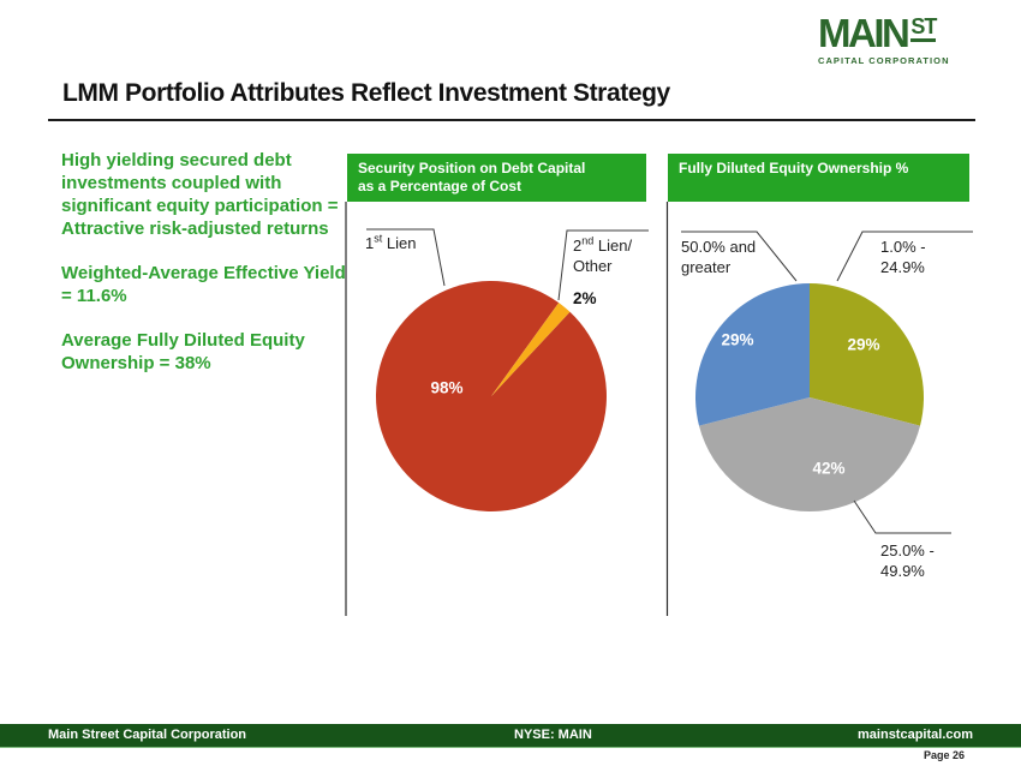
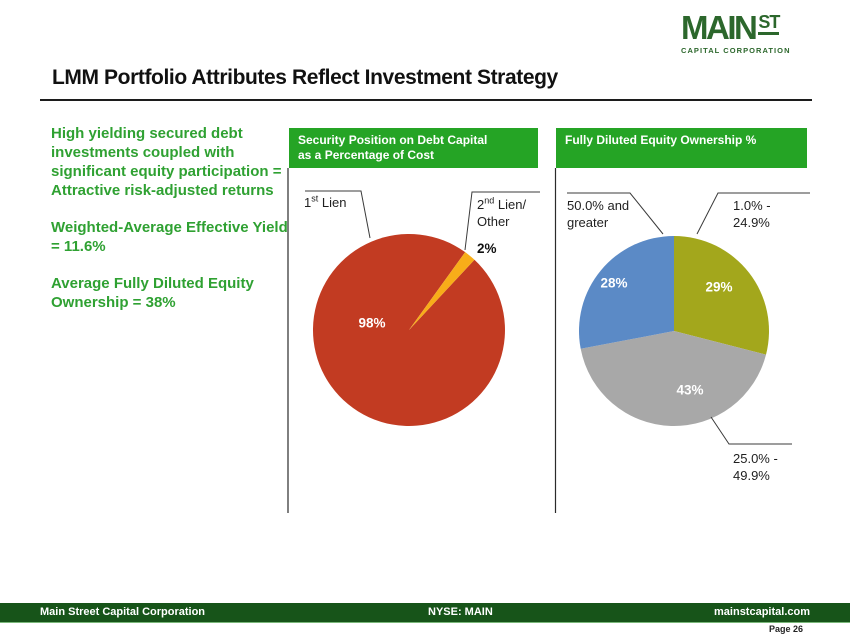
Fully Diluted Equity Ownership %/25.0% - 49.9%: 42% -> 43%
Fully Diluted Equity Ownership %/50.0% and greater: 29% -> 28%
